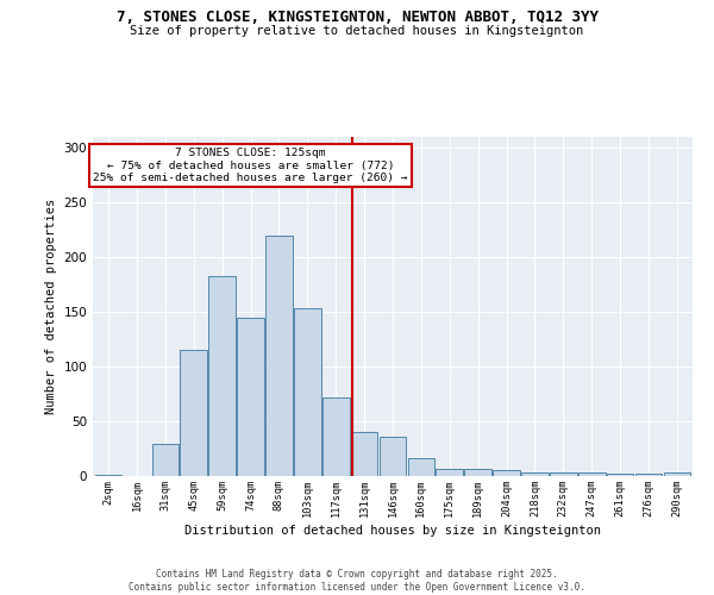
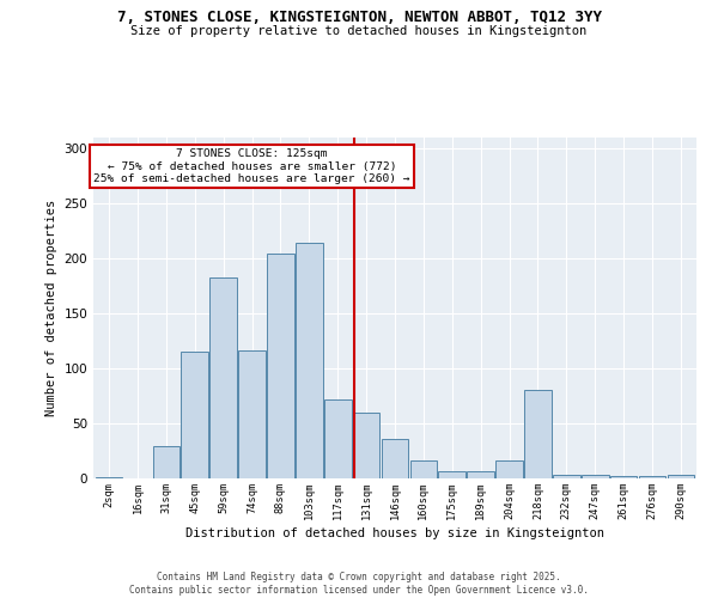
74sqm: 145 -> 116
88sqm: 220 -> 204
103sqm: 153 -> 214
131sqm: 40 -> 60
204sqm: 5 -> 16
218sqm: 3 -> 80
